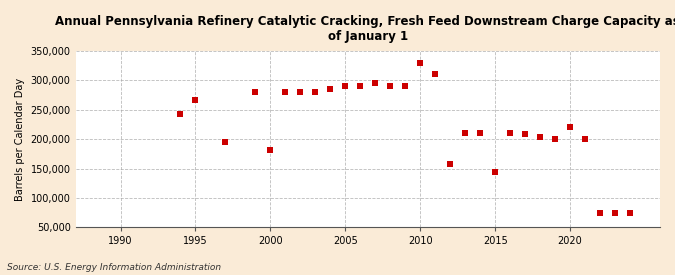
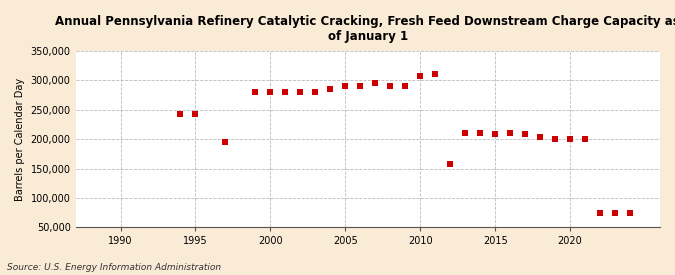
1995: 266,000 -> 243,000
2000: 182,000 -> 281,000
2010: 330,000 -> 307,000
2015: 144,000 -> 208,000
2020: 220,000 -> 201,000
